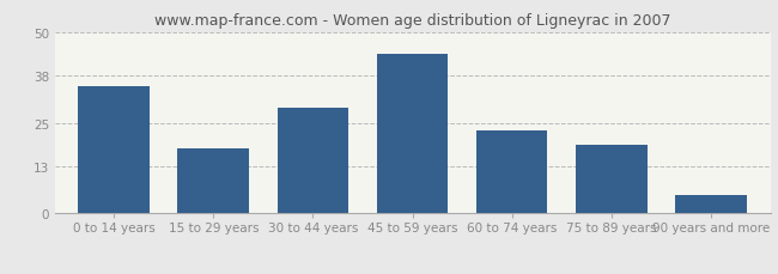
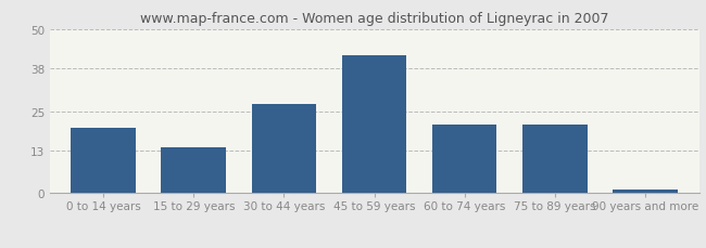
0 to 14 years: 35 -> 20
15 to 29 years: 18 -> 14
30 to 44 years: 29 -> 27
45 to 59 years: 44 -> 42
60 to 74 years: 23 -> 21
75 to 89 years: 19 -> 21
90 years and more: 5 -> 1
